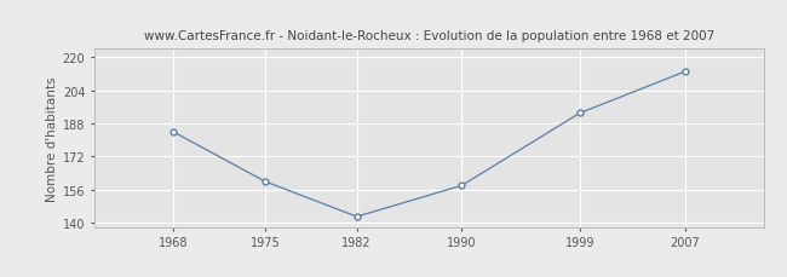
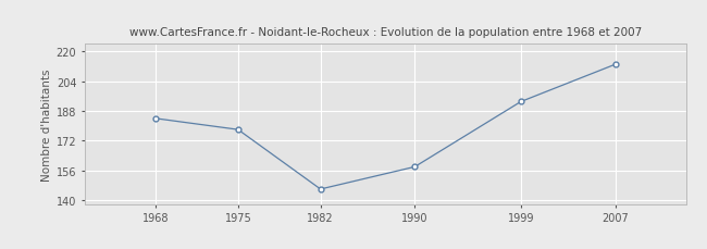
1975: 160 -> 178
1982: 143 -> 146
